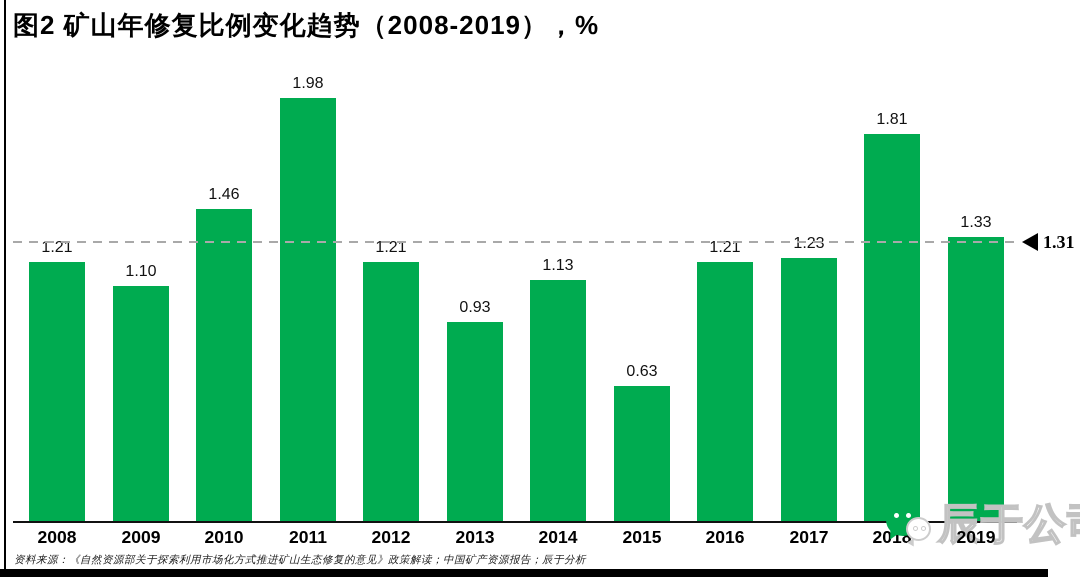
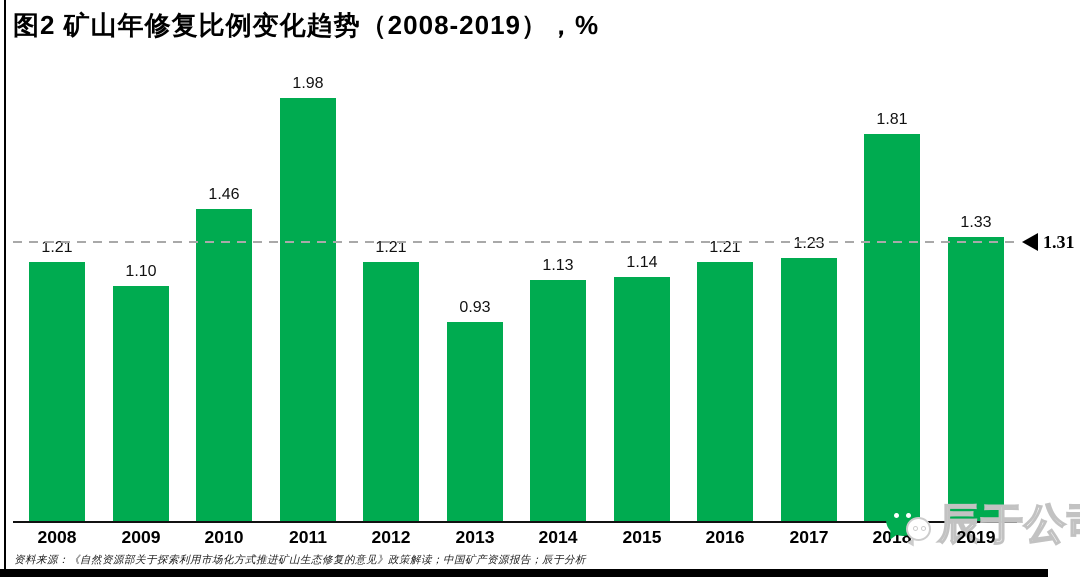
2015: 0.63 -> 1.14
